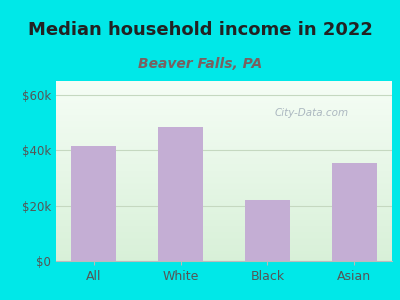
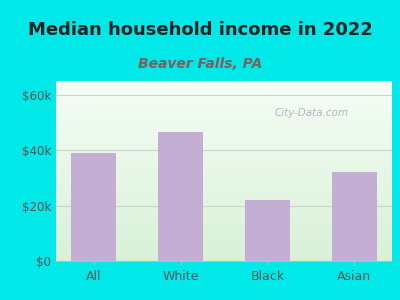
All: $41.5k -> $39.0k
White: $48.5k -> $46.5k
Asian: $35.5k -> $32.0k
